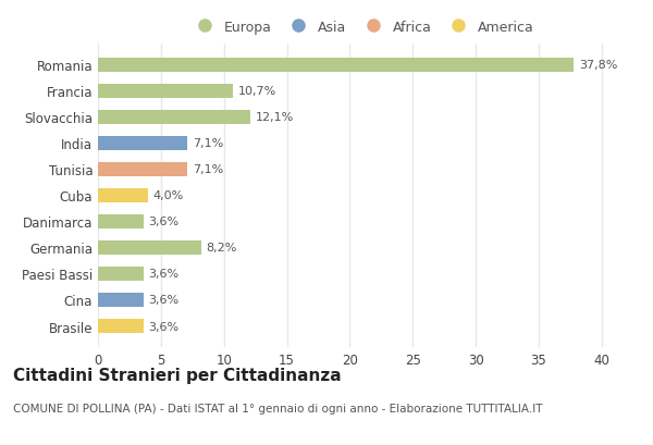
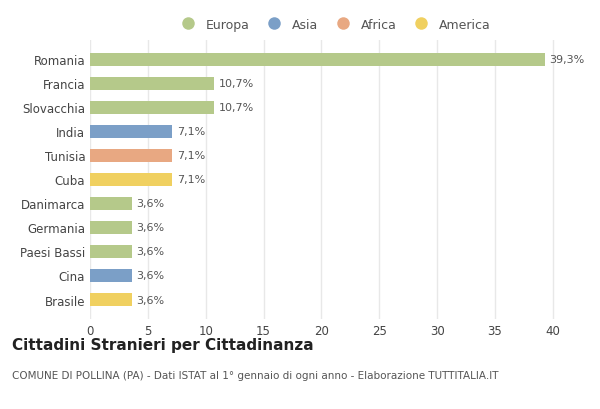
Romania: 37,8% -> 39,3%
Slovacchia: 12,1% -> 10,7%
Cuba: 4,0% -> 7,1%
Germania: 8,2% -> 3,6%
